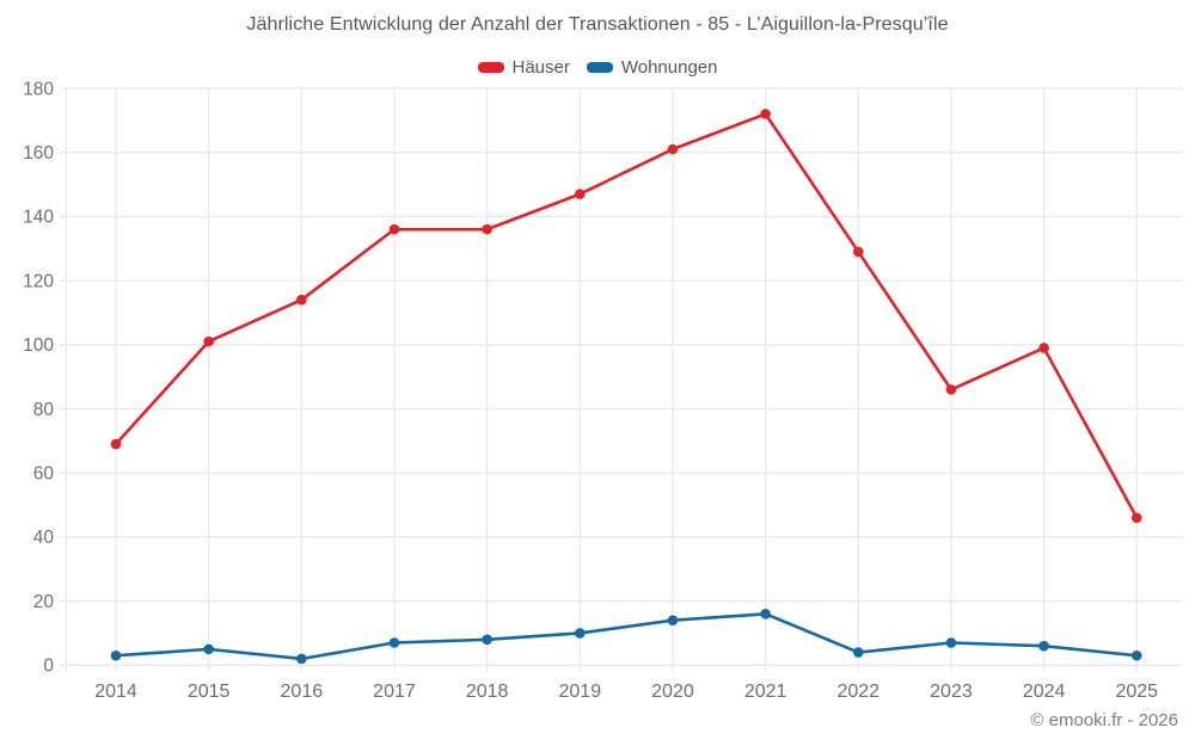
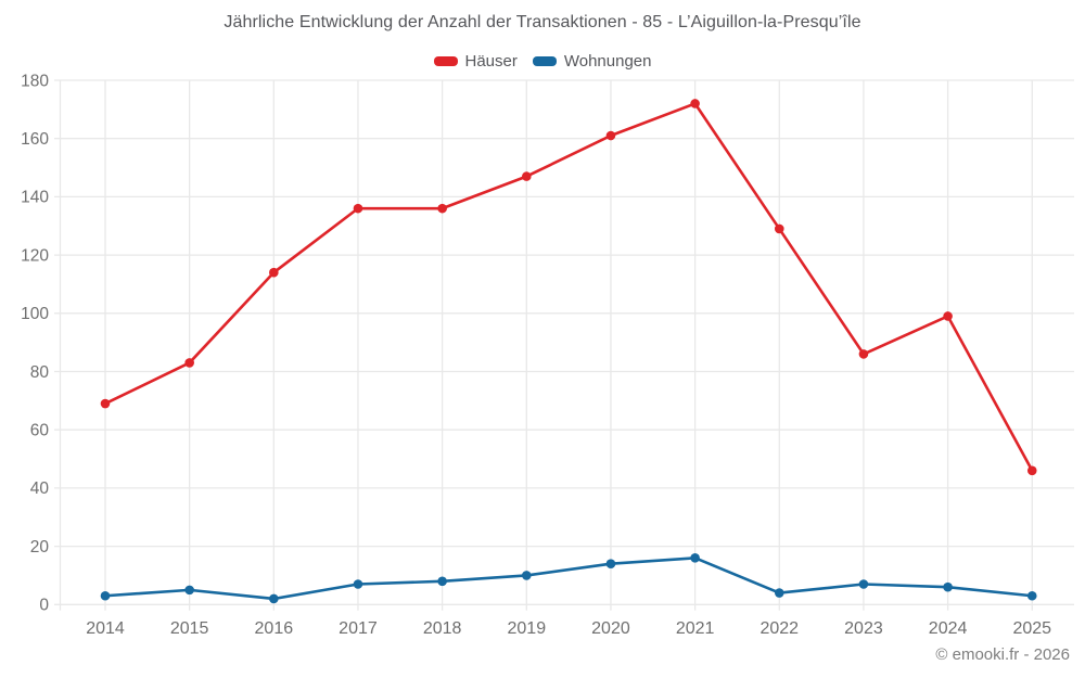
Häuser/2015: 101 -> 83
